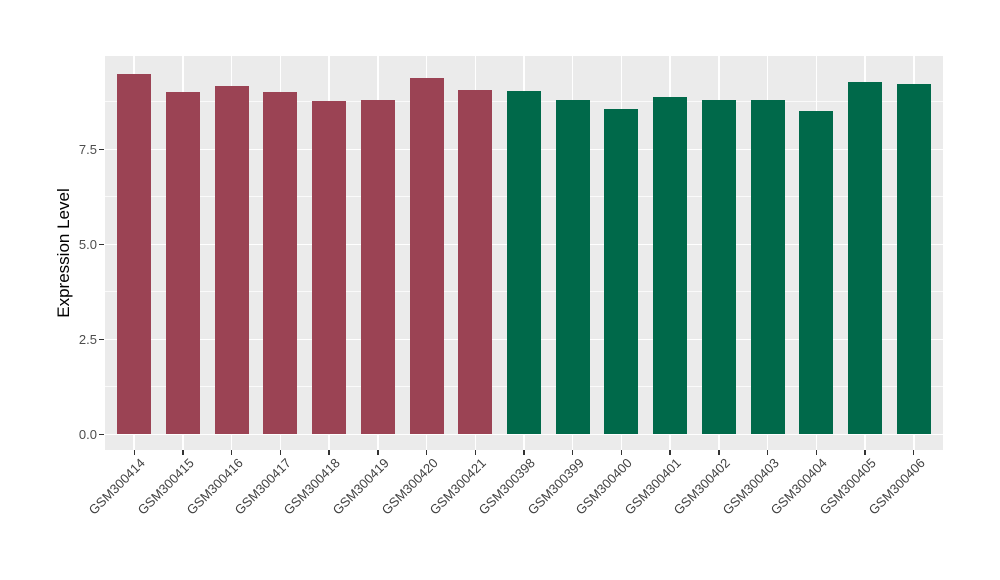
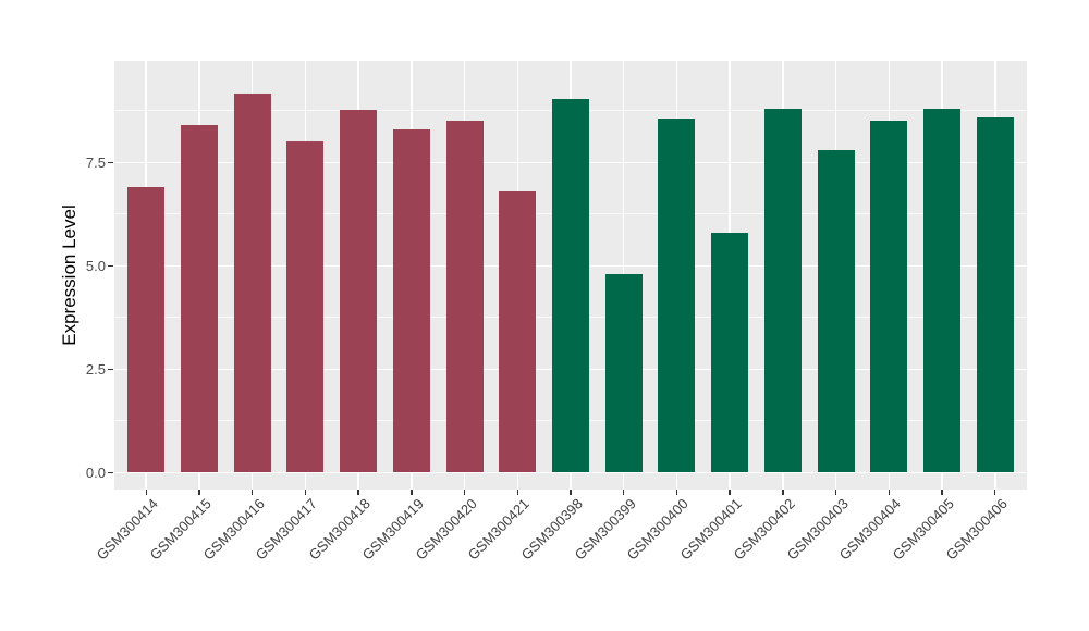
GSM300414: 9.5 -> 6.9
GSM300415: 9.0 -> 8.4
GSM300417: 9.0 -> 8.0
GSM300419: 8.8 -> 8.3
GSM300420: 9.4 -> 8.5
GSM300421: 9.1 -> 6.8
GSM300399: 8.8 -> 4.8
GSM300401: 8.9 -> 5.8
GSM300403: 8.8 -> 7.8
GSM300405: 9.3 -> 8.8
GSM300406: 9.2 -> 8.6
